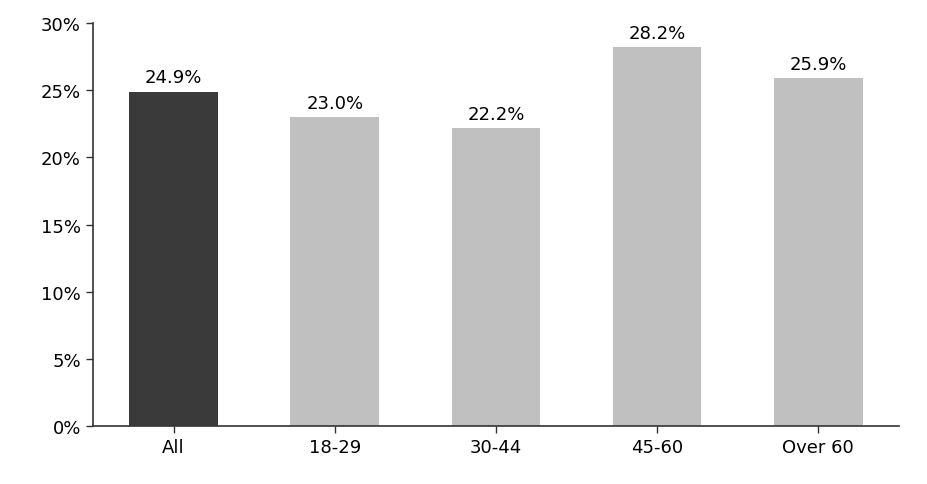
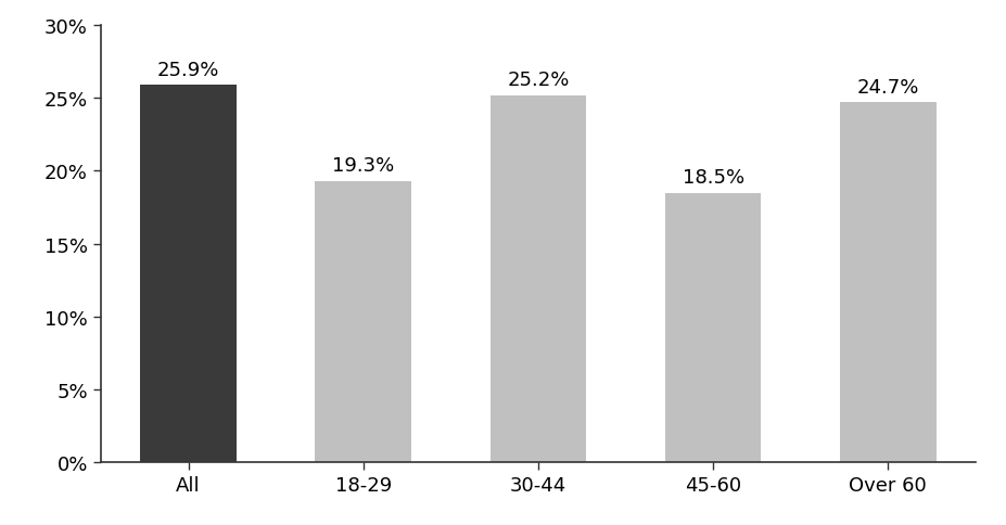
All: 24.9% -> 25.9%
18-29: 23.0% -> 19.3%
30-44: 22.2% -> 25.2%
45-60: 28.2% -> 18.5%
Over 60: 25.9% -> 24.7%
